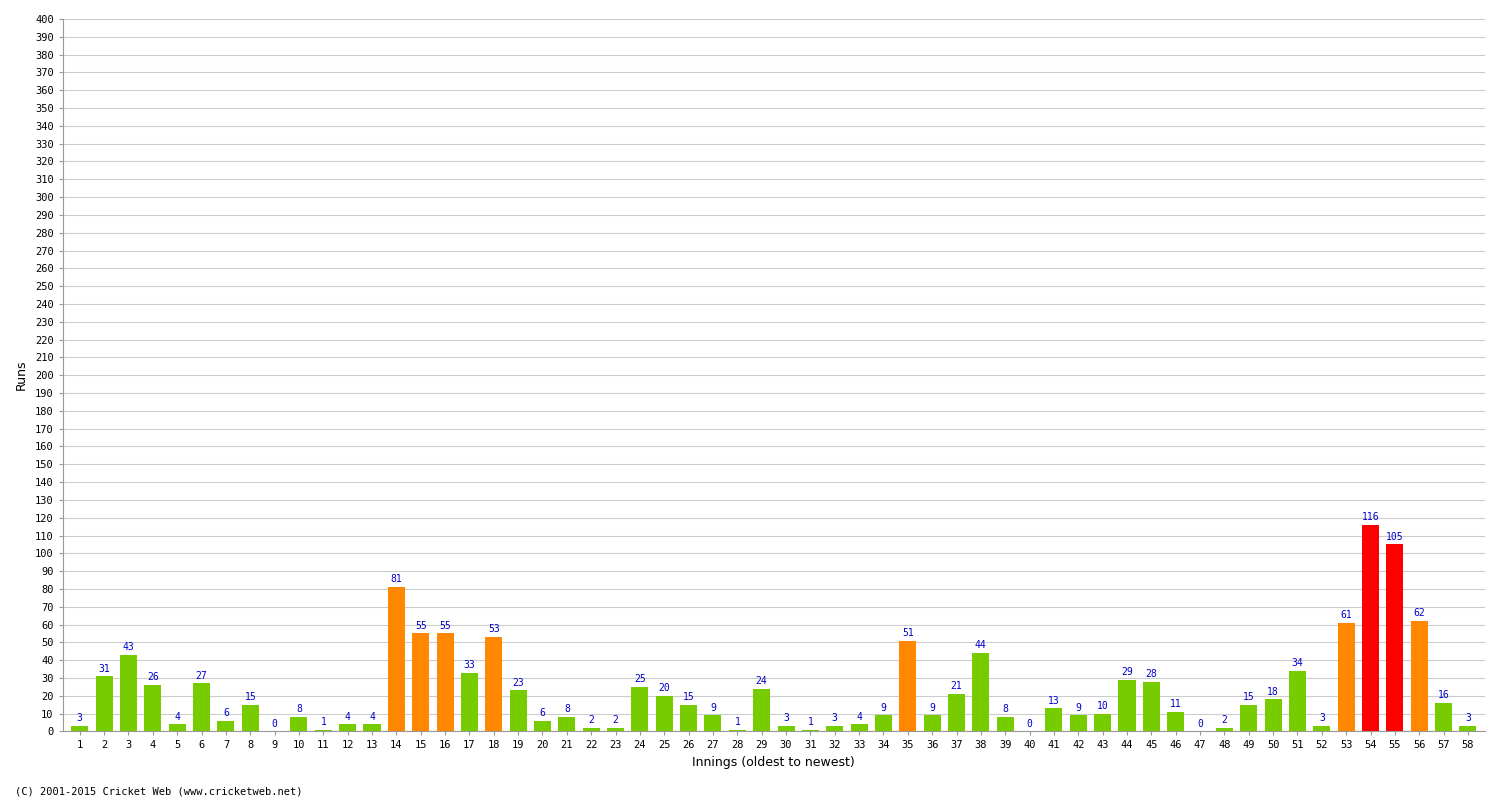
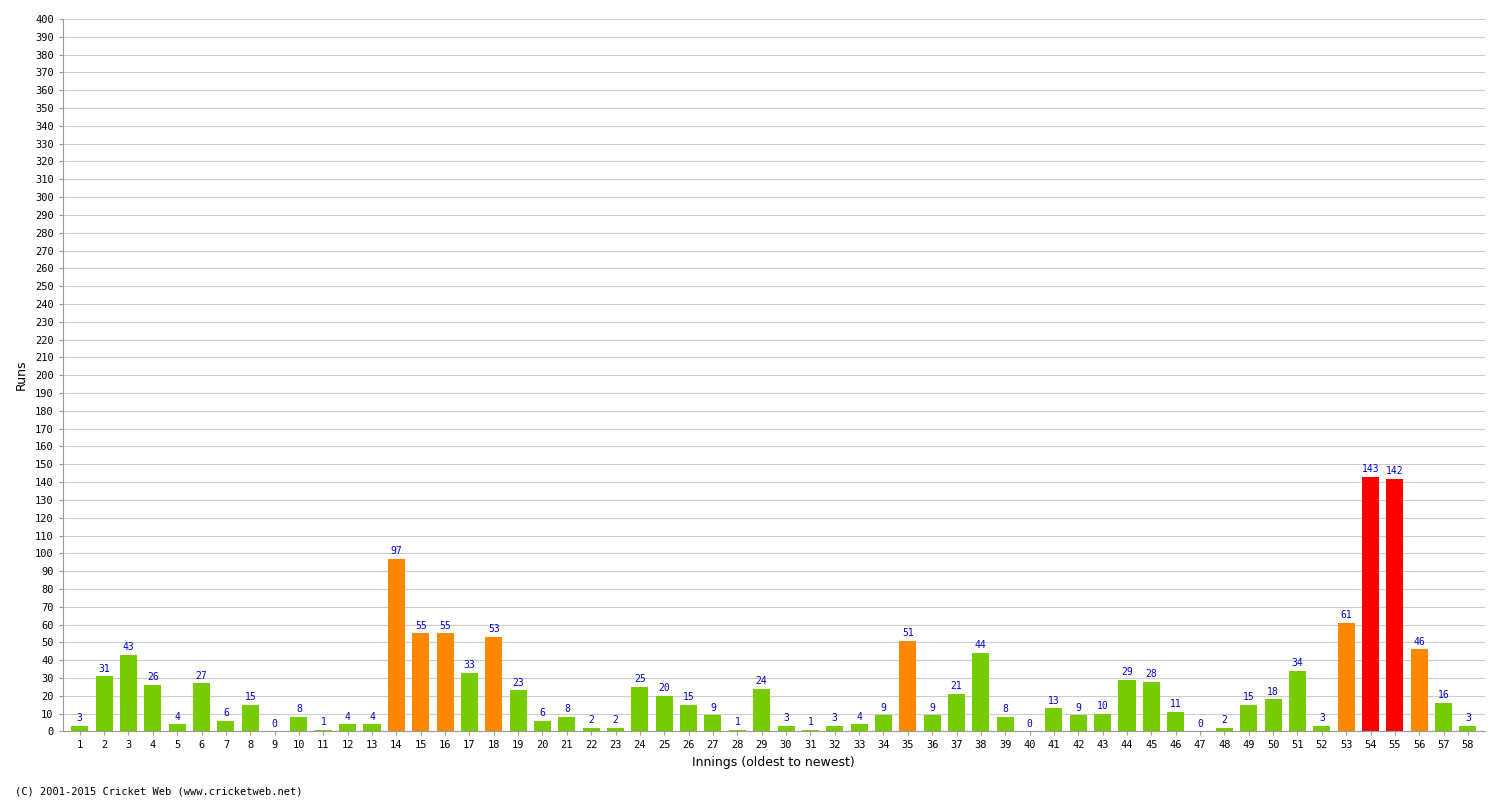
14: 81 -> 97
54: 116 -> 143
55: 105 -> 142
56: 62 -> 46
